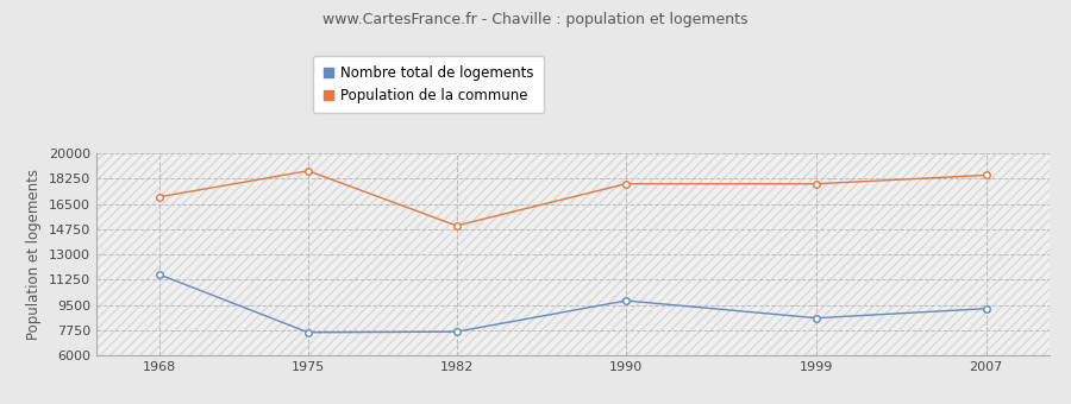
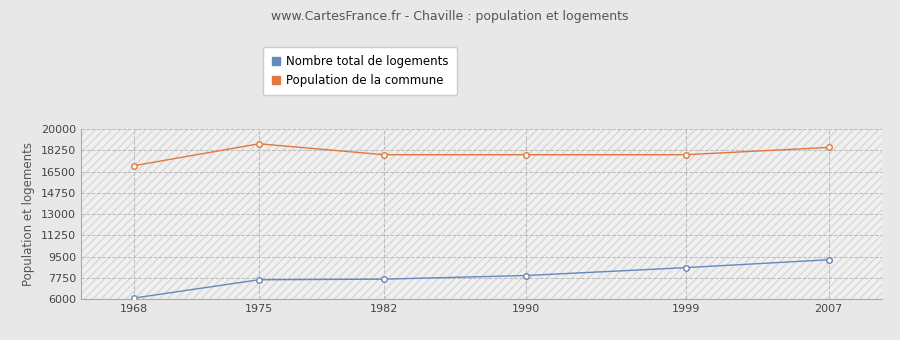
Nombre total de logements/1968: 11600 -> 6100
Population de la commune/1982: 15000 -> 17900
Nombre total de logements/1990: 9800 -> 8000
